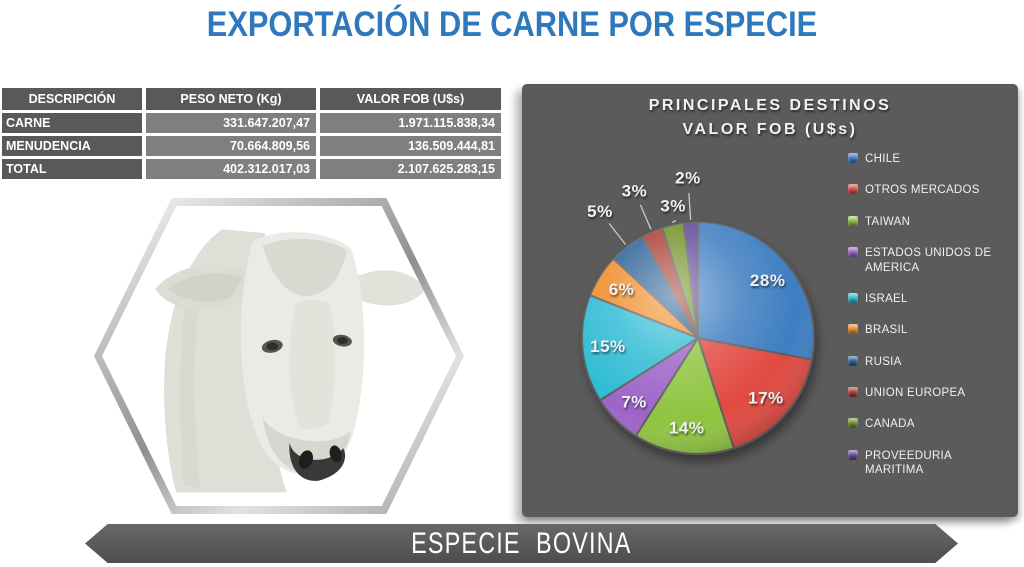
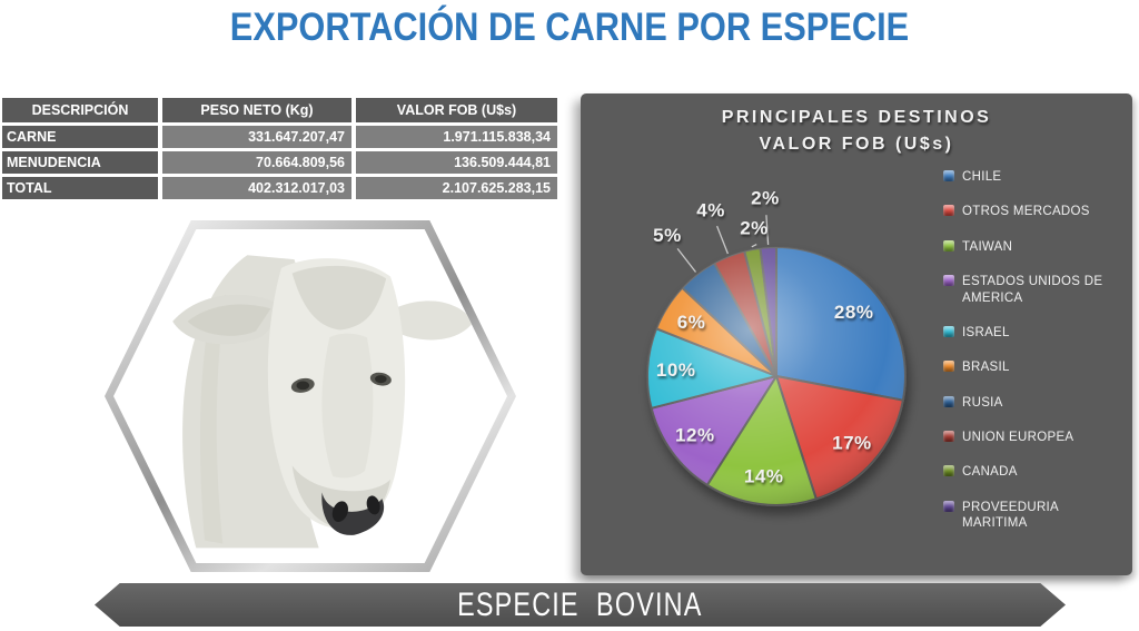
ESTADOS UNIDOS DE AMERICA: 7% -> 12%
ISRAEL: 15% -> 10%
UNION EUROPEA: 3% -> 4%
CANADA: 3% -> 2%
